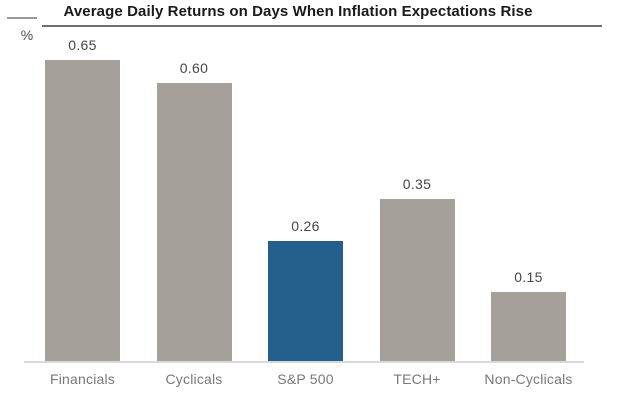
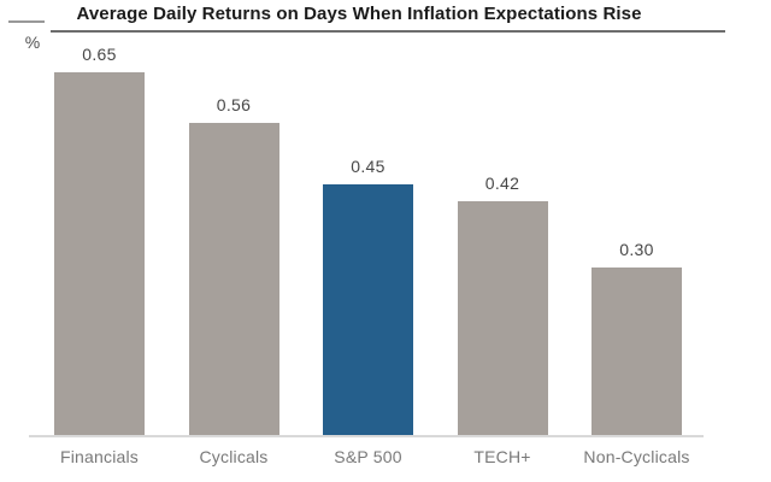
Cyclicals: 0.60 -> 0.56
S&P 500: 0.26 -> 0.45
TECH+: 0.35 -> 0.42
Non-Cyclicals: 0.15 -> 0.30
